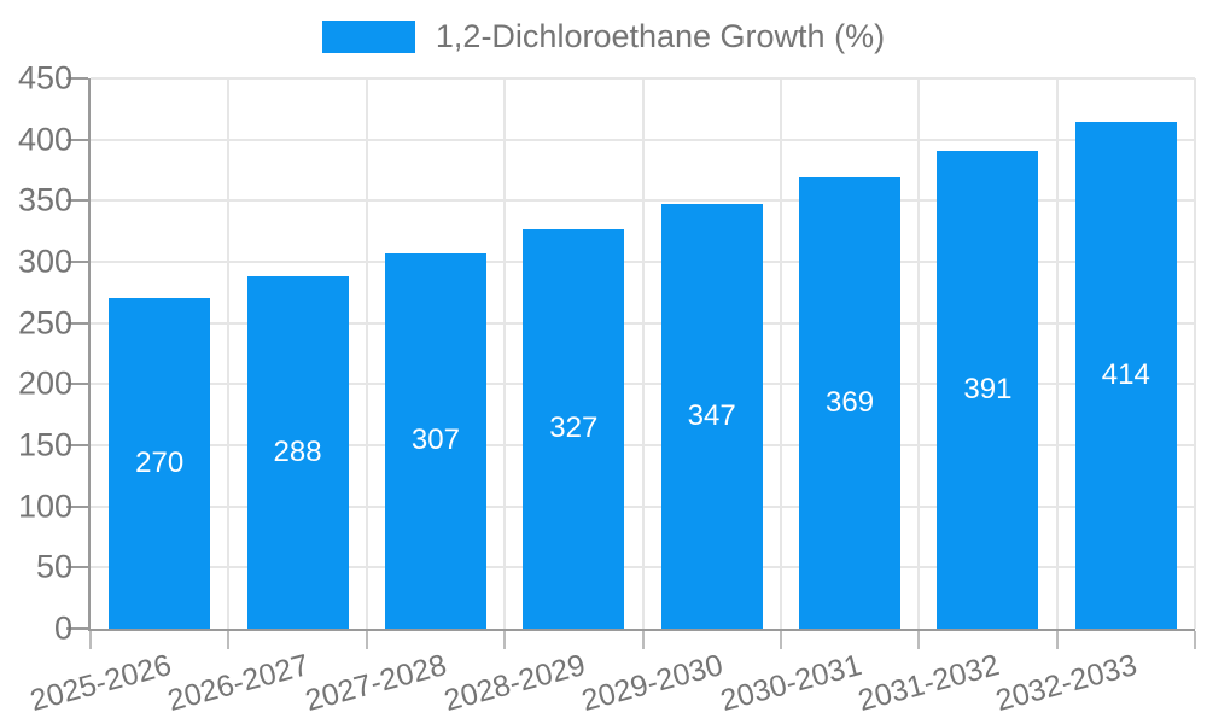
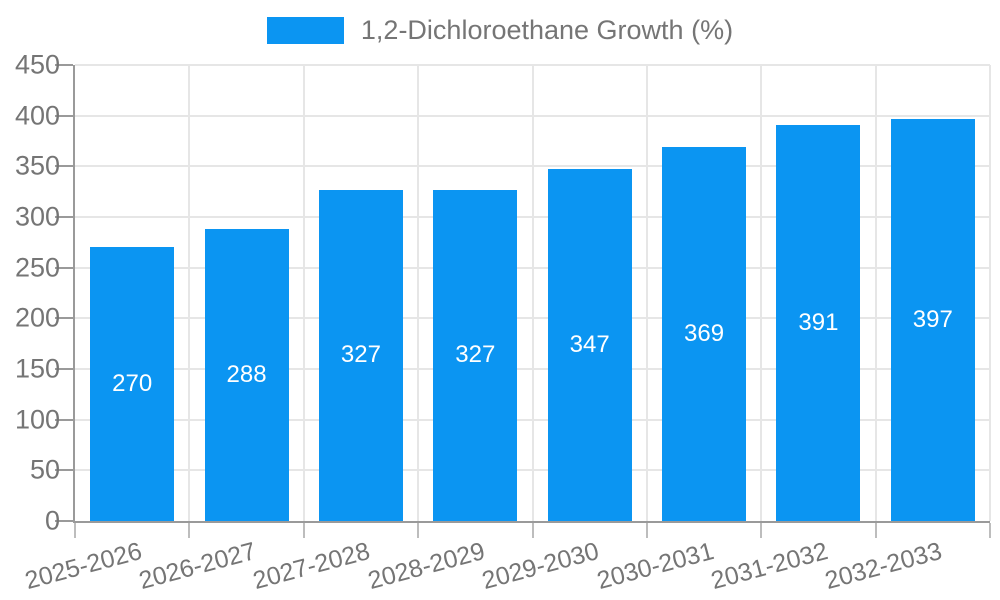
2027-2028: 307 -> 327
2032-2033: 414 -> 397
